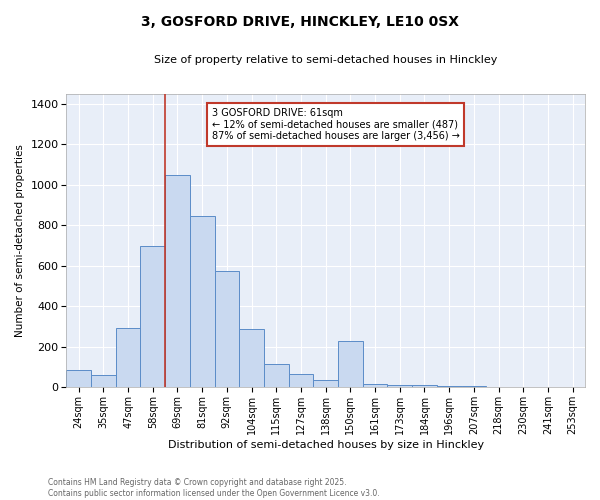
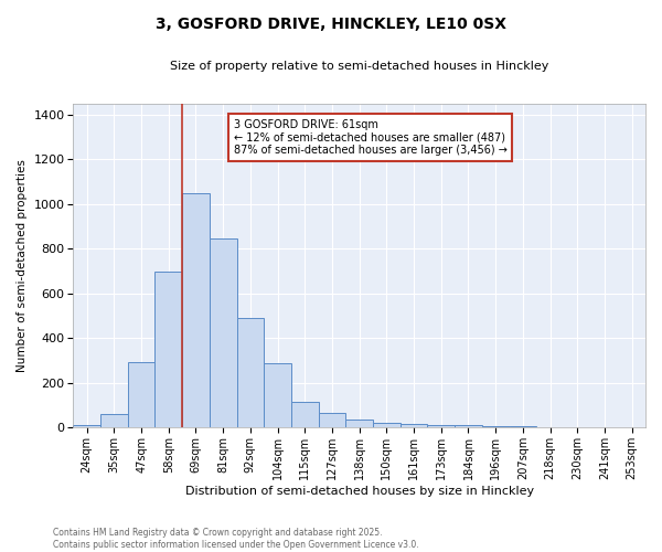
24sqm: 85 -> 10
92sqm: 575 -> 490
150sqm: 230 -> 20
